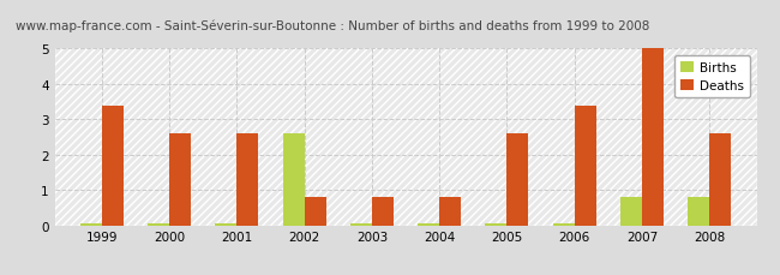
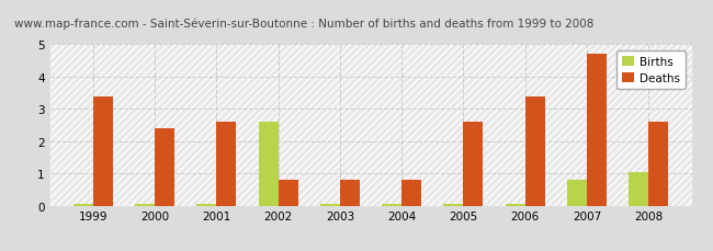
Deaths/2000: 2.6 -> 2.4
Deaths/2007: 5.0 -> 4.7
Births/2008: 0.80 -> 1.05
